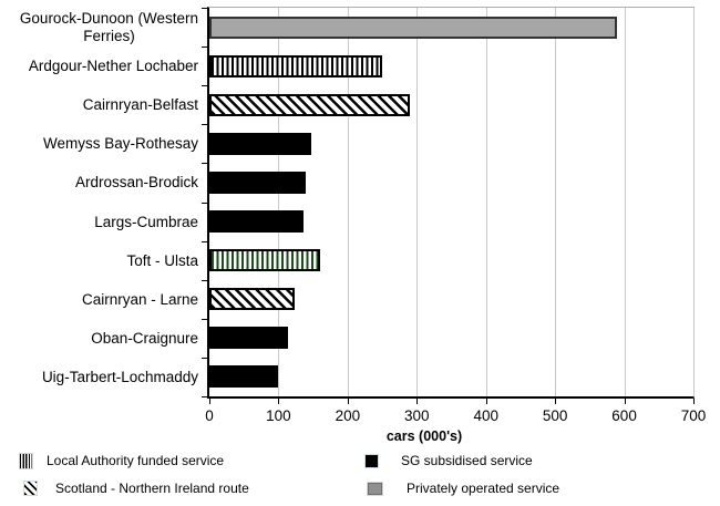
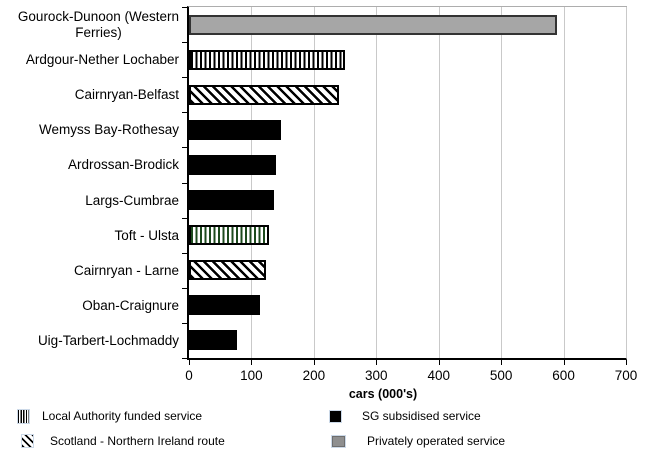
Cairnryan-Belfast: 290 -> 240
Toft - Ulsta: 160 -> 130
Uig-Tarbert-Lochmaddy: 100 -> 80
